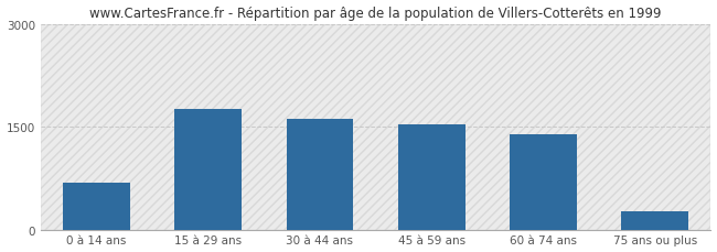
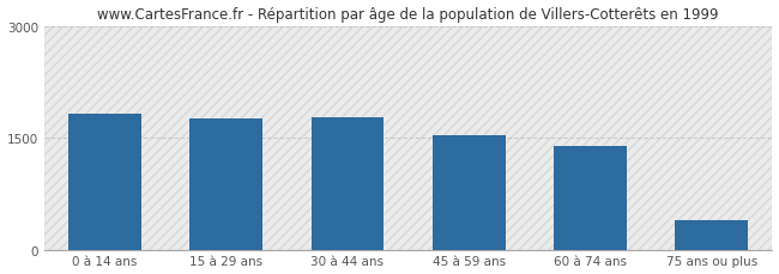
0 à 14 ans: 680 -> 1820
30 à 44 ans: 1620 -> 1780
75 ans ou plus: 260 -> 390
